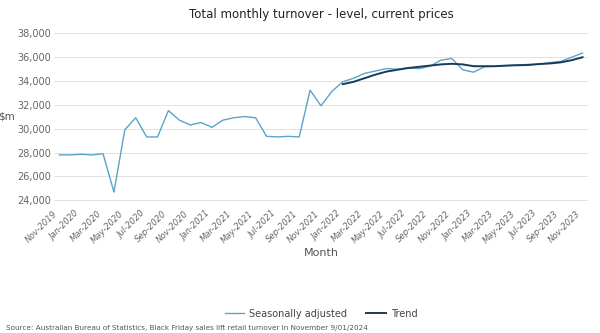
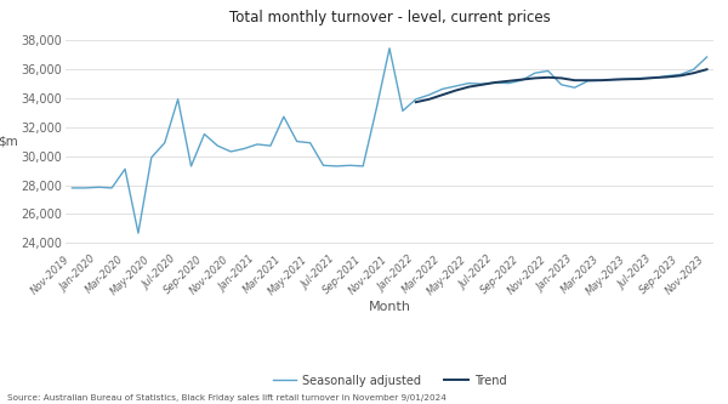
Seasonally adjusted/Mar-2020: 27,900 -> 29,100
Seasonally adjusted/Jul-2020: 29,300 -> 33,900
Seasonally adjusted/Jan-2021: 30,100 -> 30,800
Seasonally adjusted/Mar-2021: 30,900 -> 32,700
Seasonally adjusted/Nov-2021: 31,900 -> 37,400
Seasonally adjusted/Nov-2023: 36,300 -> 36,800
